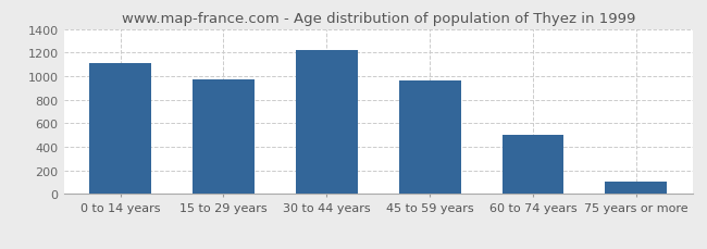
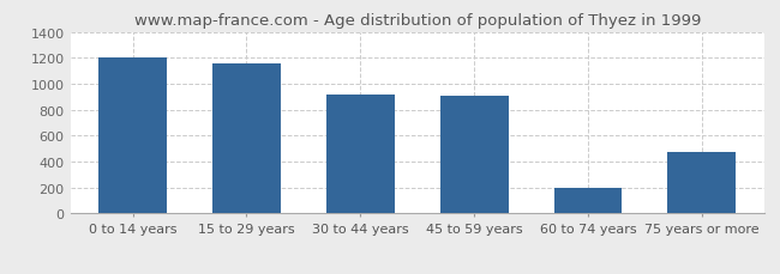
0 to 14 years: 1110 -> 1200
15 to 29 years: 980 -> 1160
30 to 44 years: 1220 -> 920
45 to 59 years: 960 -> 910
60 to 74 years: 500 -> 200
75 years or more: 110 -> 470
